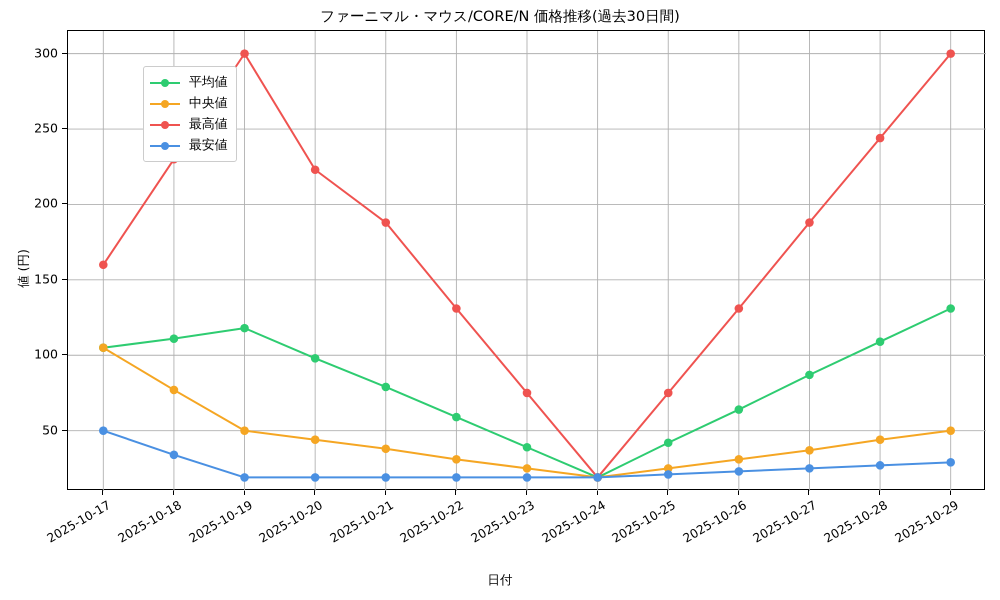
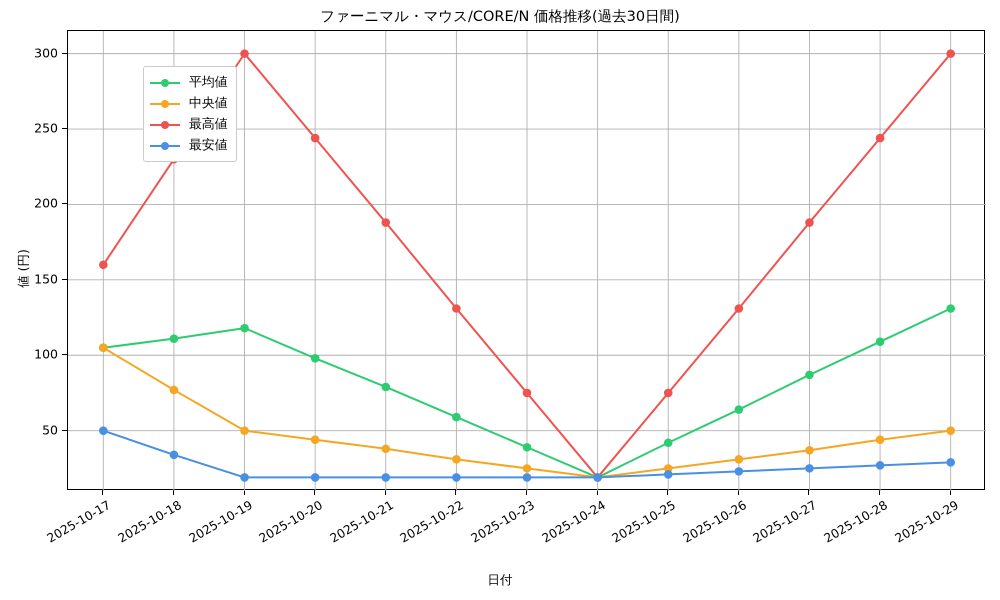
最高値/2025-10-20: 223 -> 244
